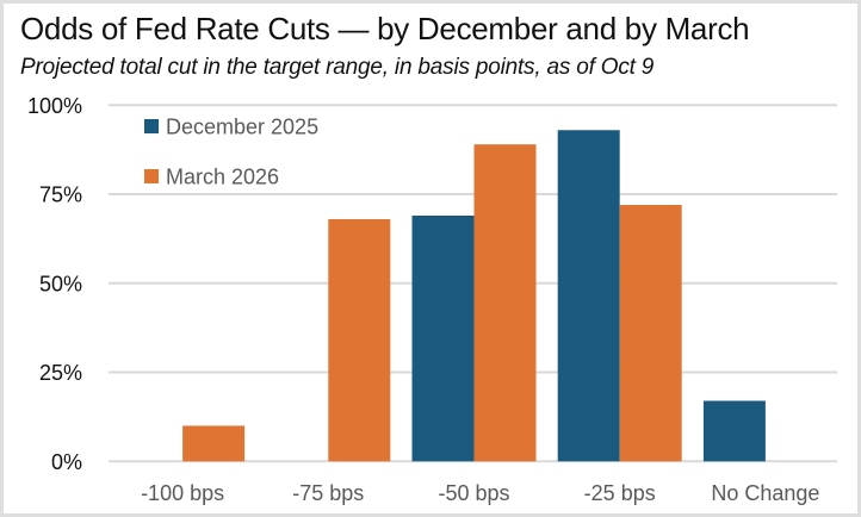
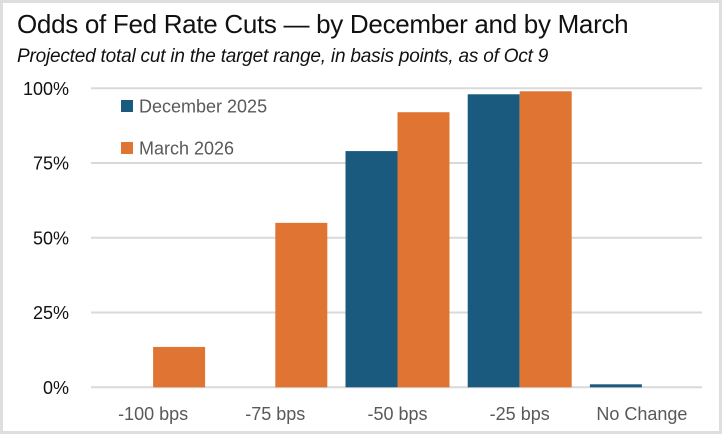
March 2026/-100 bps: 10% -> 14%
March 2026/-75 bps: 68% -> 55%
December 2025/-50 bps: 69% -> 79%
March 2026/-50 bps: 89% -> 92%
December 2025/-25 bps: 93% -> 98%
March 2026/-25 bps: 72% -> 99%
December 2025/No Change: 17% -> 1%
